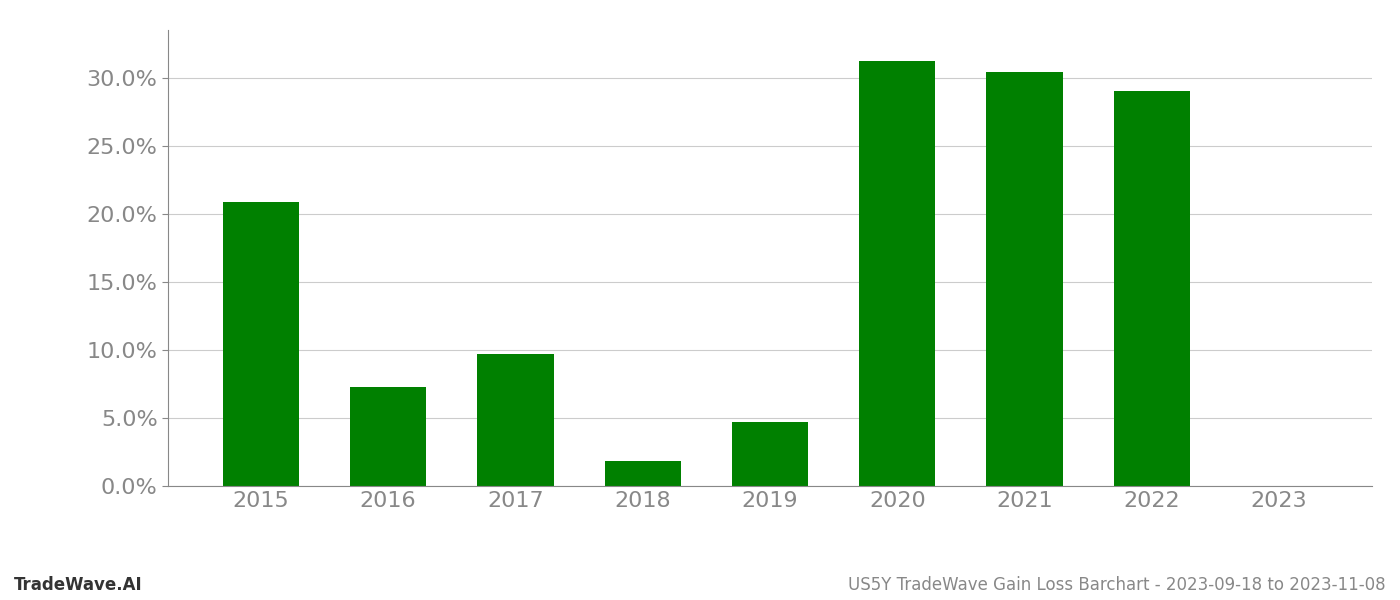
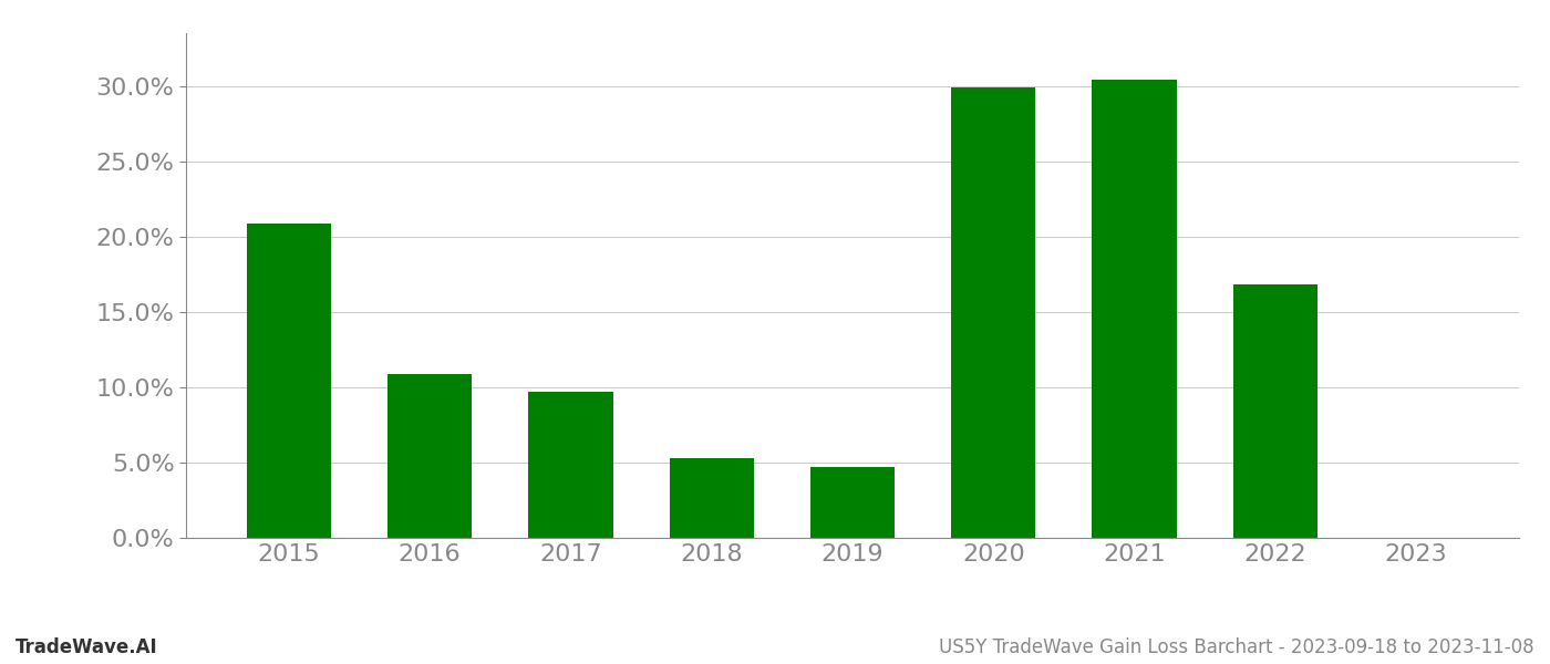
2016: 7.3% -> 10.9%
2018: 1.8% -> 5.3%
2020: 31.2% -> 29.9%
2022: 29.0% -> 16.8%
